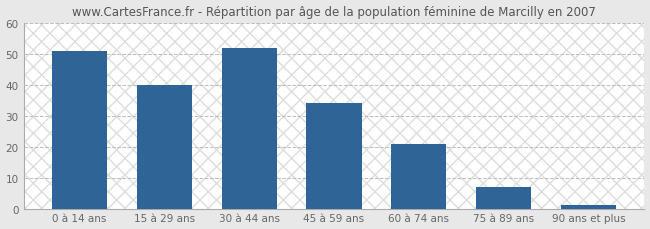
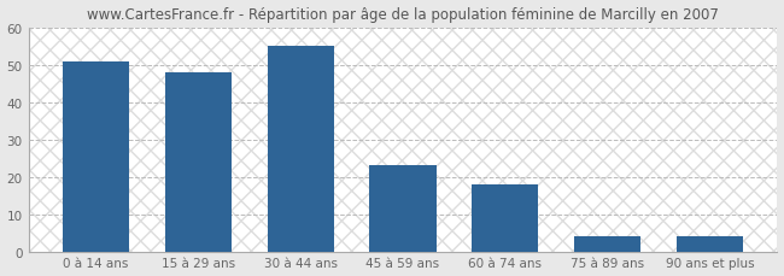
15 à 29 ans: 40 -> 48
30 à 44 ans: 52 -> 55
45 à 59 ans: 34 -> 23
60 à 74 ans: 21 -> 18
75 à 89 ans: 7 -> 4
90 ans et plus: 1 -> 4
